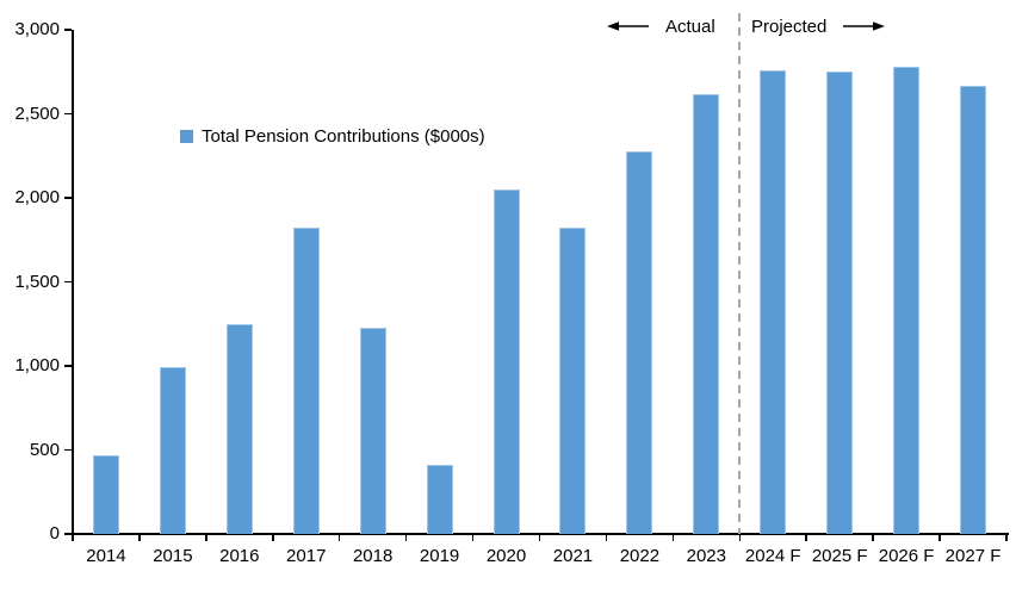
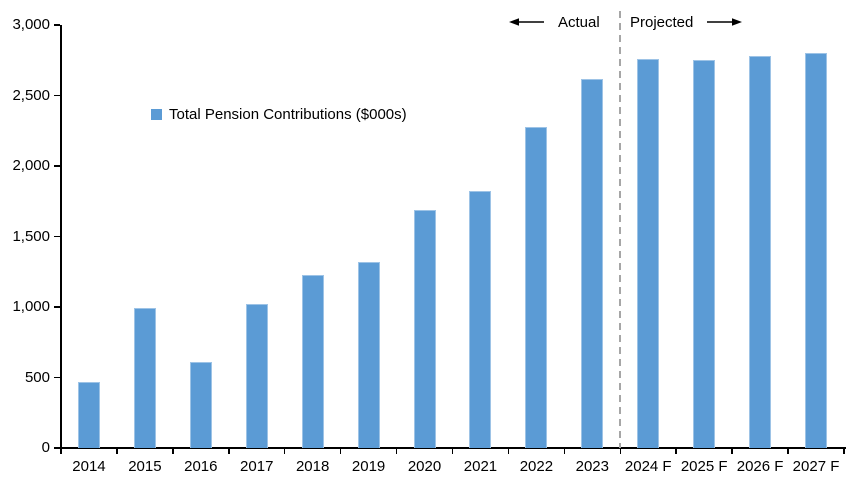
2016: 1250 -> 610
2017: 1820 -> 1020
2019: 410 -> 1320
2020: 2050 -> 1690
2027 F: 2670 -> 2800
